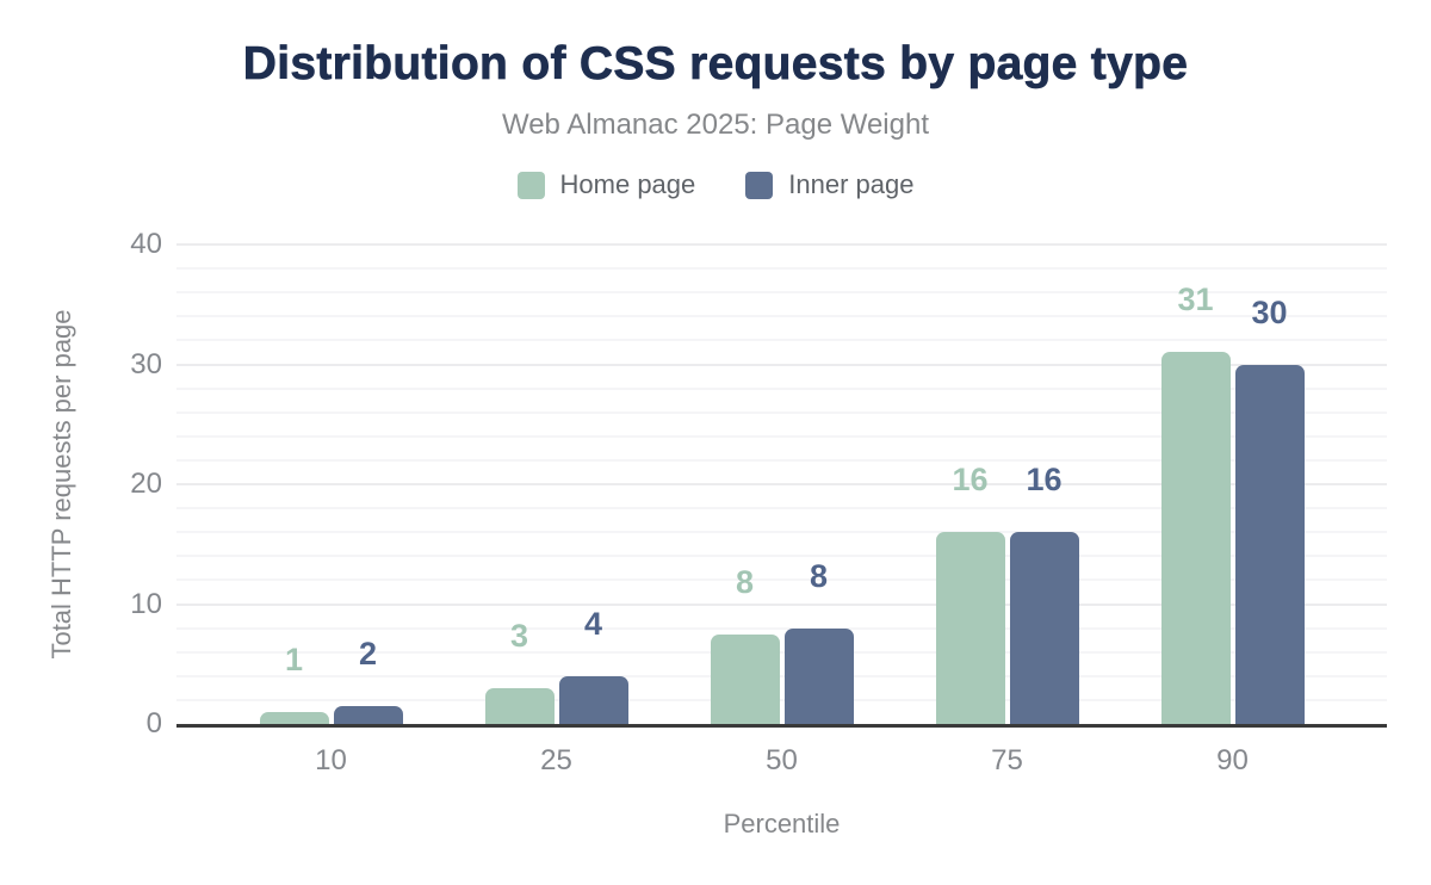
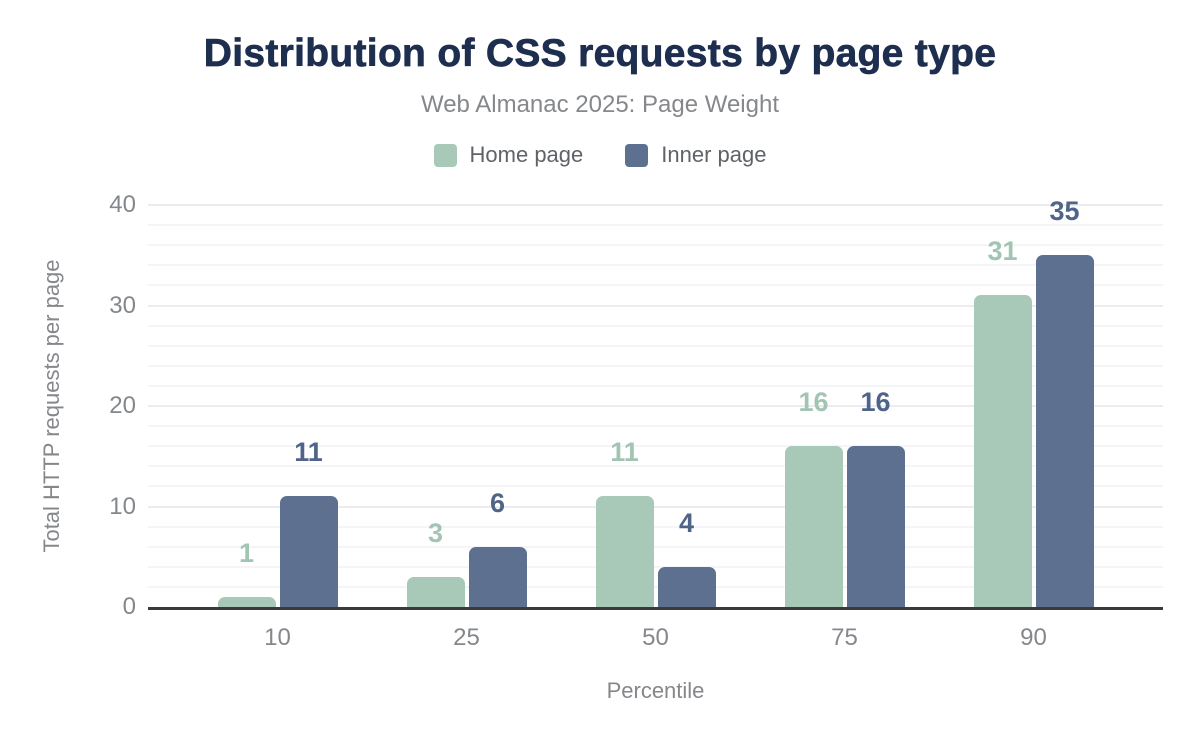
Inner page/10: 2 -> 11
Inner page/25: 4 -> 6
Home page/50: 8 -> 11
Inner page/50: 8 -> 4
Inner page/90: 30 -> 35
